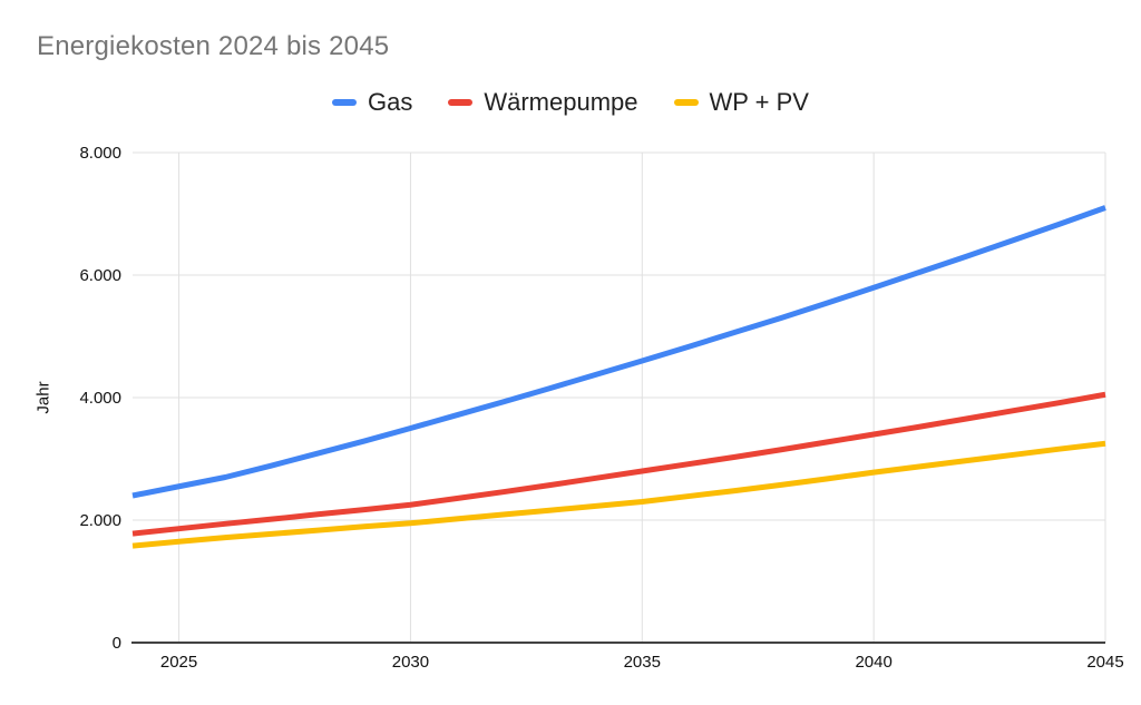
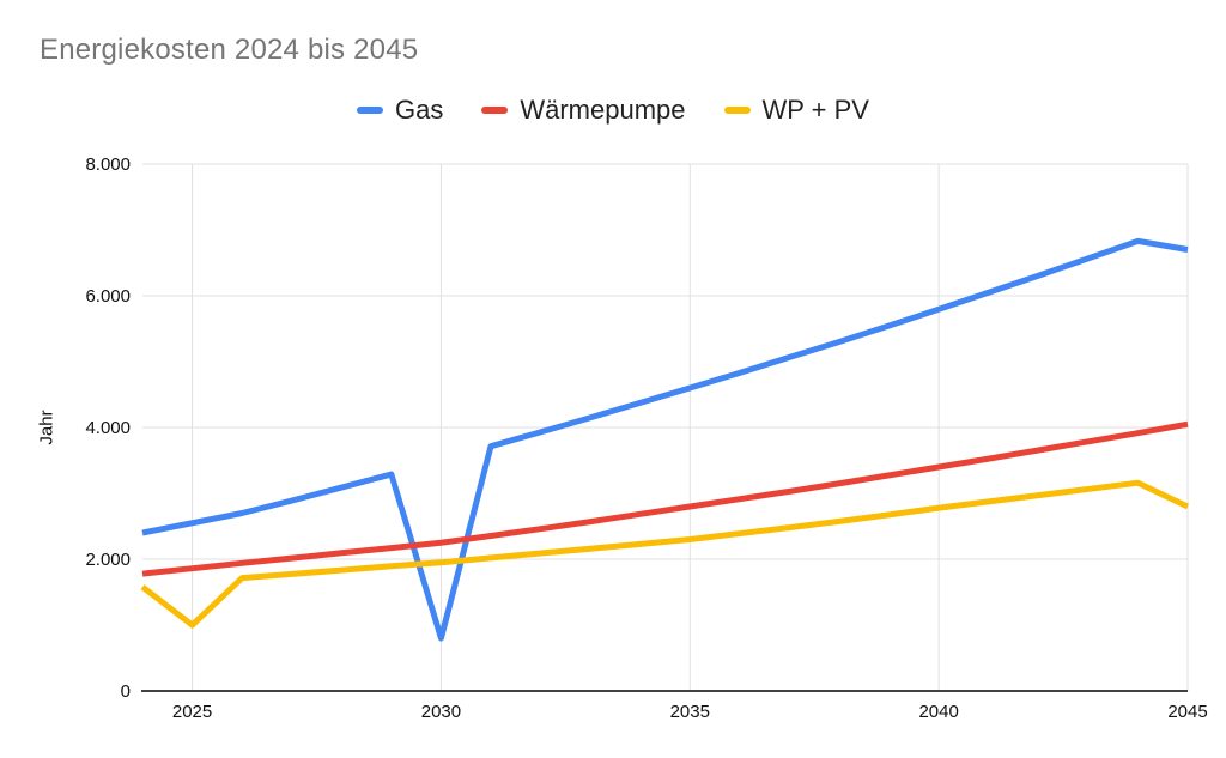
WP + PV/2025: 1600 -> 1000
Gas/2030: 3500 -> 800
Gas/2045: 7100 -> 6700
WP + PV/2045: 3200 -> 2800
